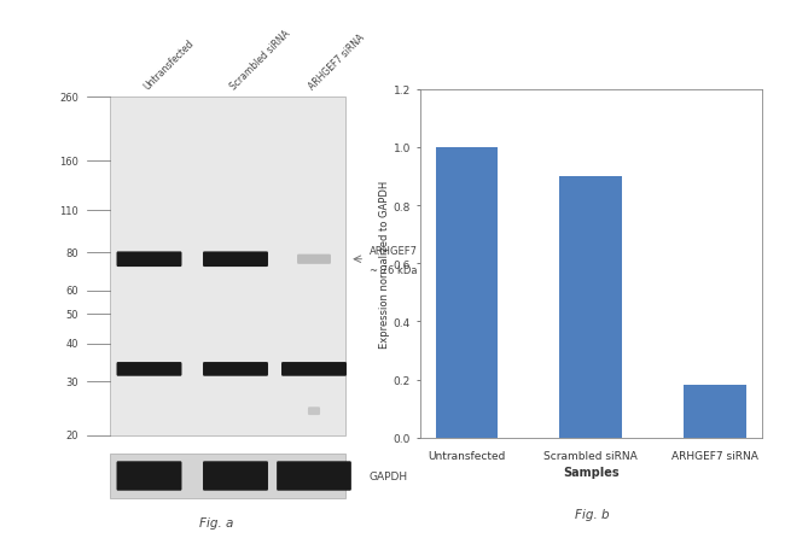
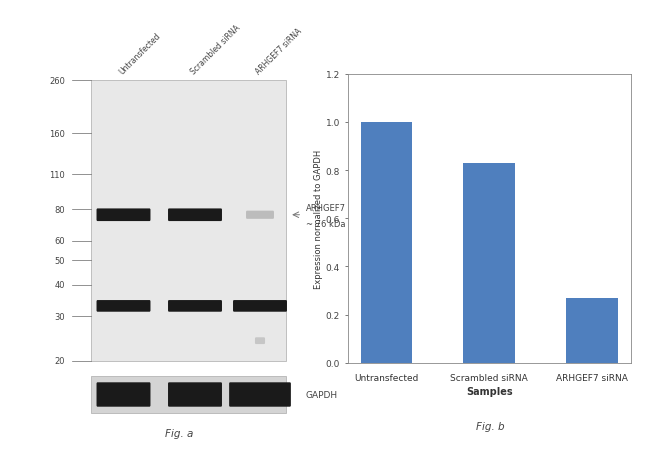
Scrambled siRNA: 0.90 -> 0.83
ARHGEF7 siRNA: 0.18 -> 0.27
